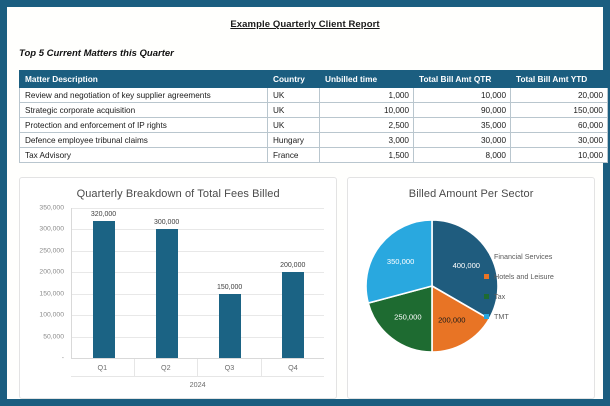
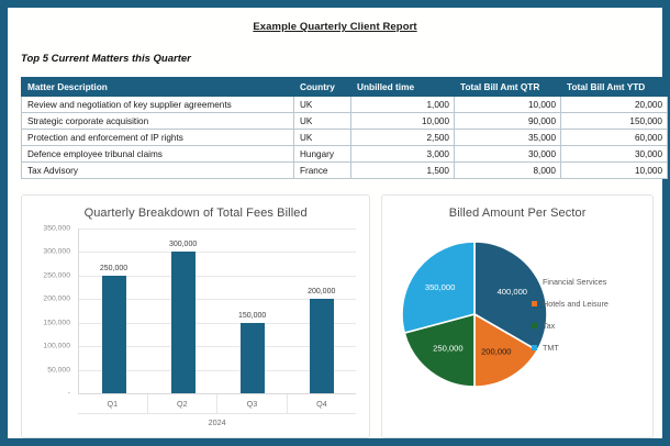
Quarterly Breakdown of Total Fees Billed/Q1: 320,000 -> 250,000
